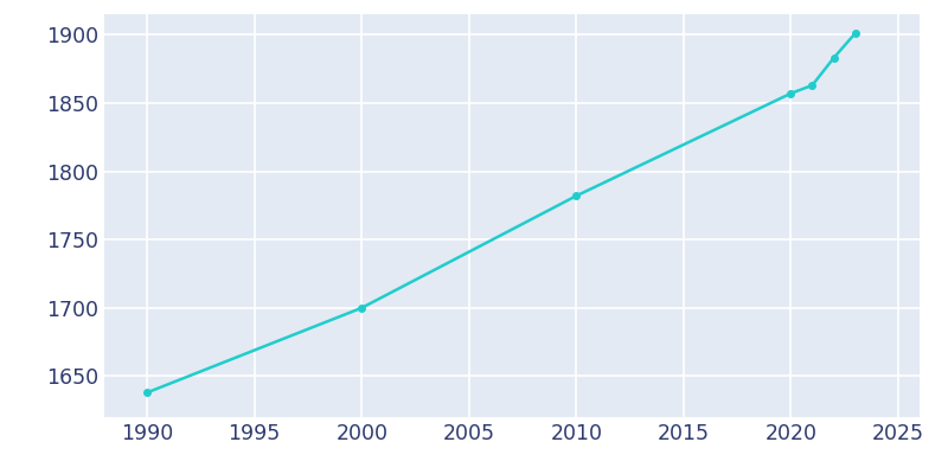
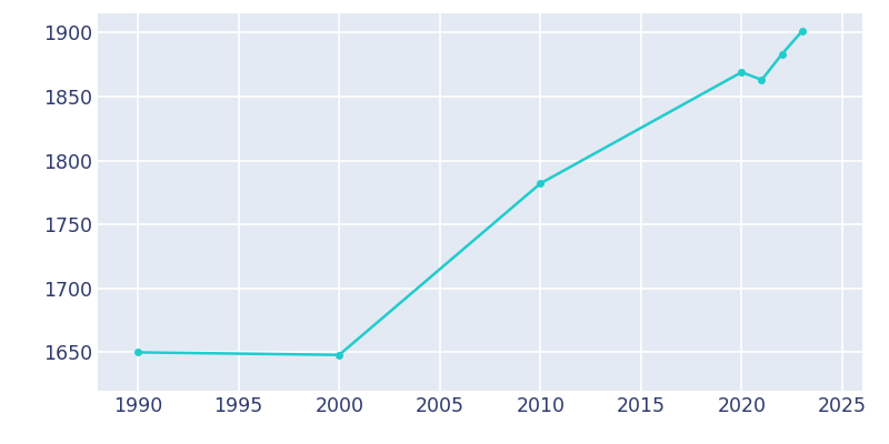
1990: 1638 -> 1650
2000: 1700 -> 1648
2020: 1857 -> 1869
